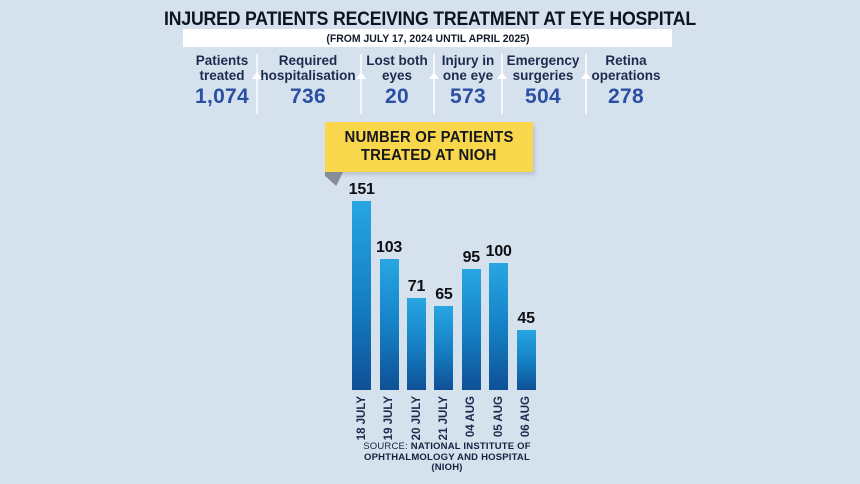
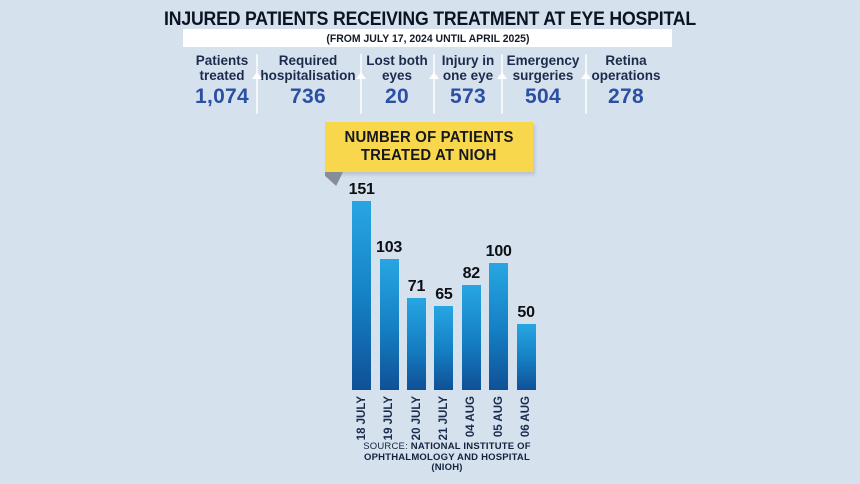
04 AUG: 95 -> 82
06 AUG: 45 -> 50
